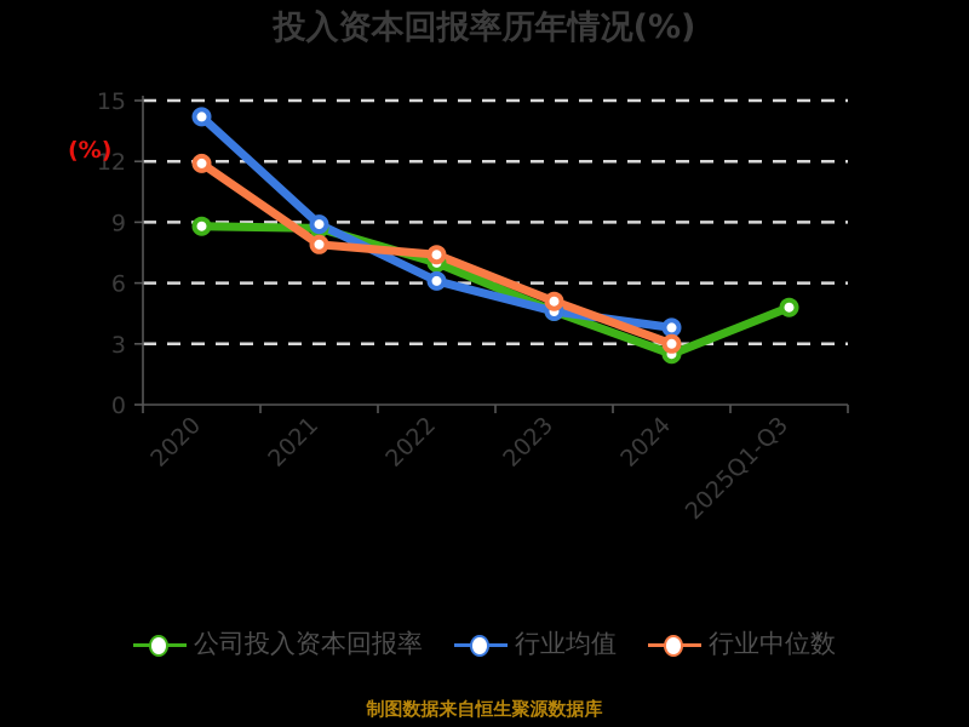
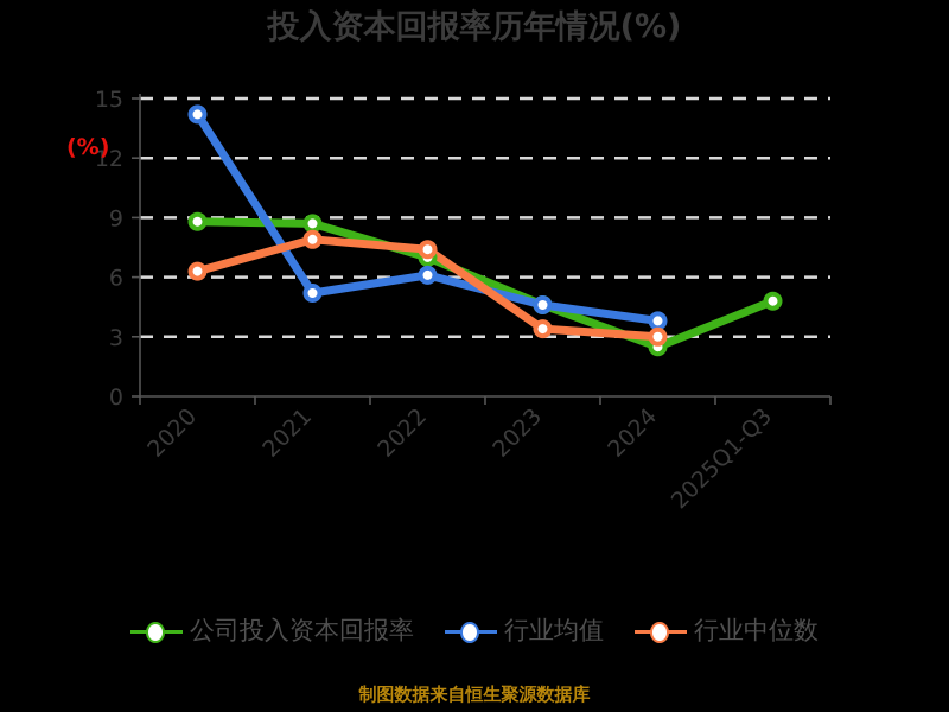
行业中位数/2020: 11.9 -> 6.3
行业均值/2021: 8.9 -> 5.2
行业中位数/2023: 5.1 -> 3.4
